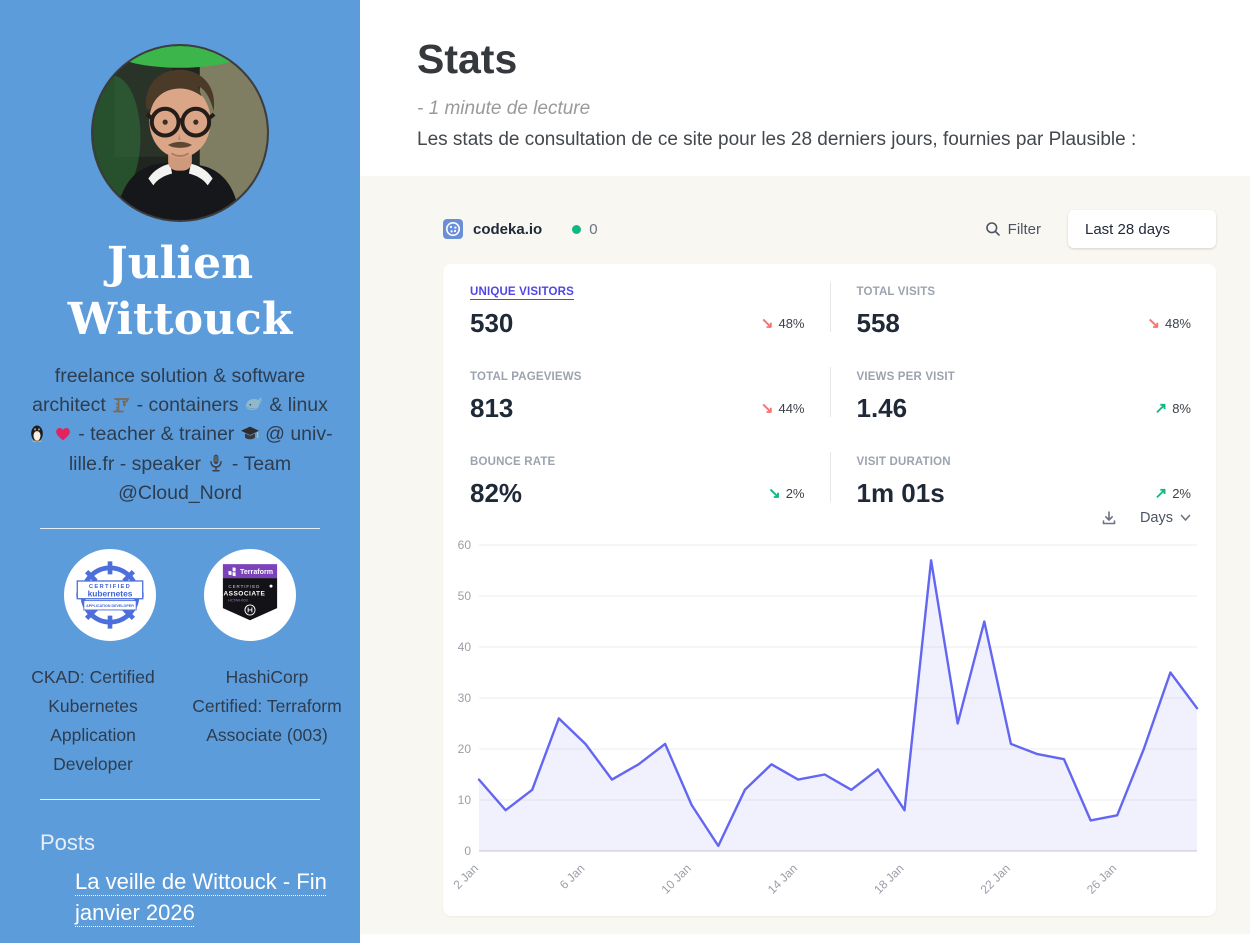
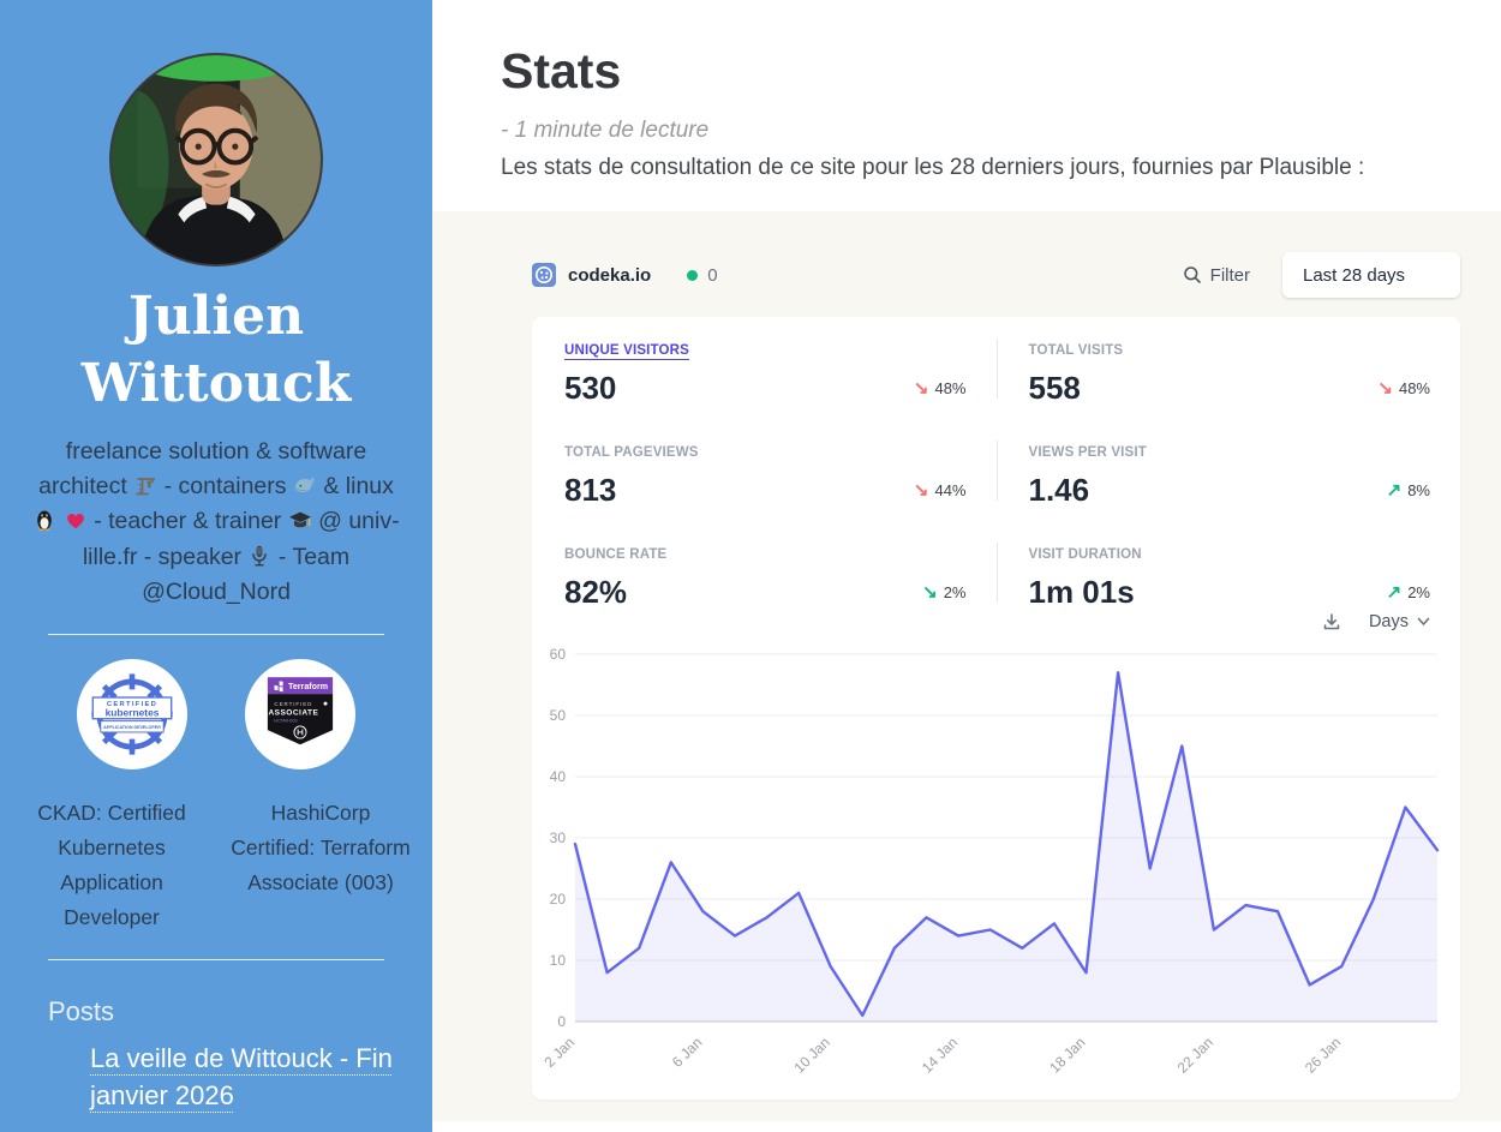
2 Jan: 14 -> 29
6 Jan: 21 -> 18
22 Jan: 21 -> 15
26 Jan: 7 -> 9
